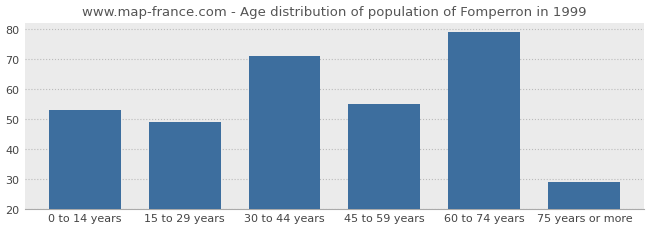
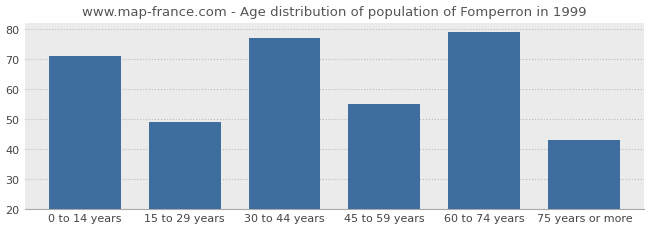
0 to 14 years: 53 -> 71
30 to 44 years: 71 -> 77
75 years or more: 29 -> 43
